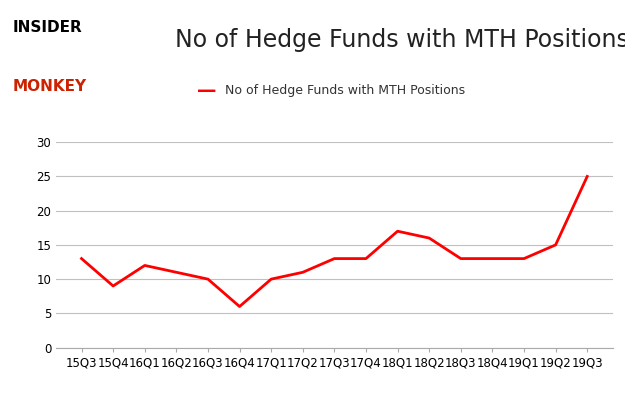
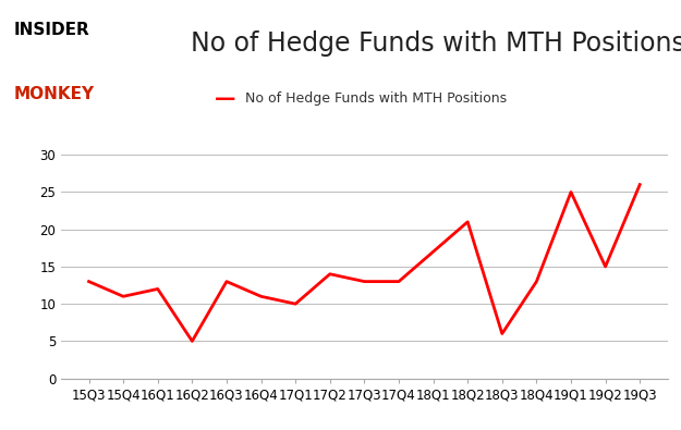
15Q4: 9 -> 11
16Q2: 11 -> 5
16Q3: 10 -> 13
16Q4: 6 -> 11
17Q2: 11 -> 14
18Q2: 16 -> 21
18Q3: 13 -> 6
19Q1: 13 -> 25
19Q3: 25 -> 26
